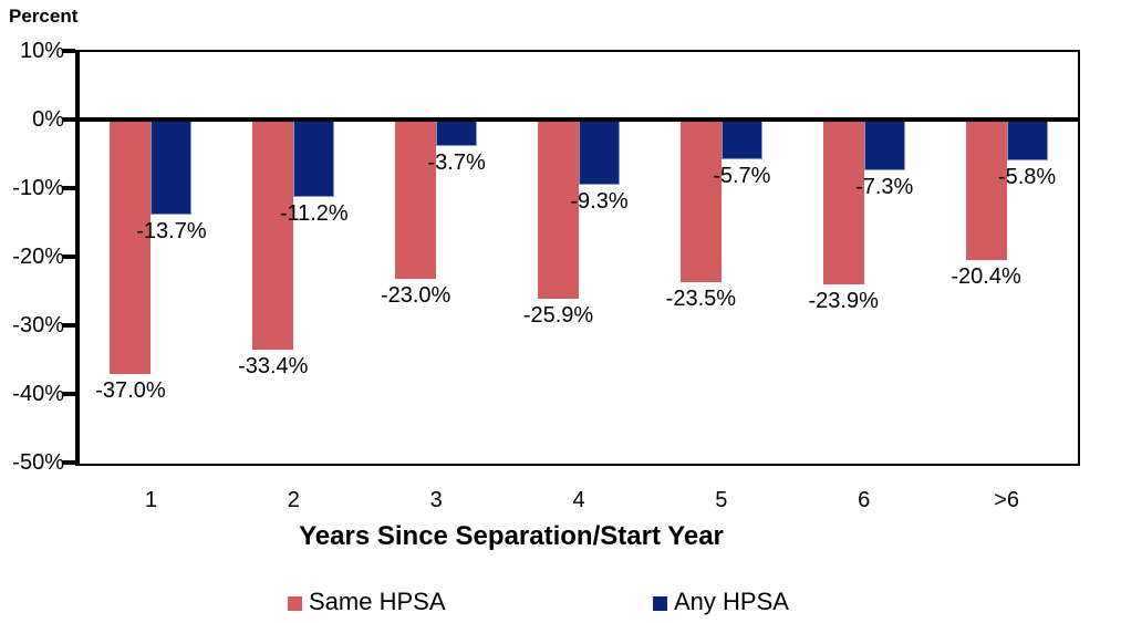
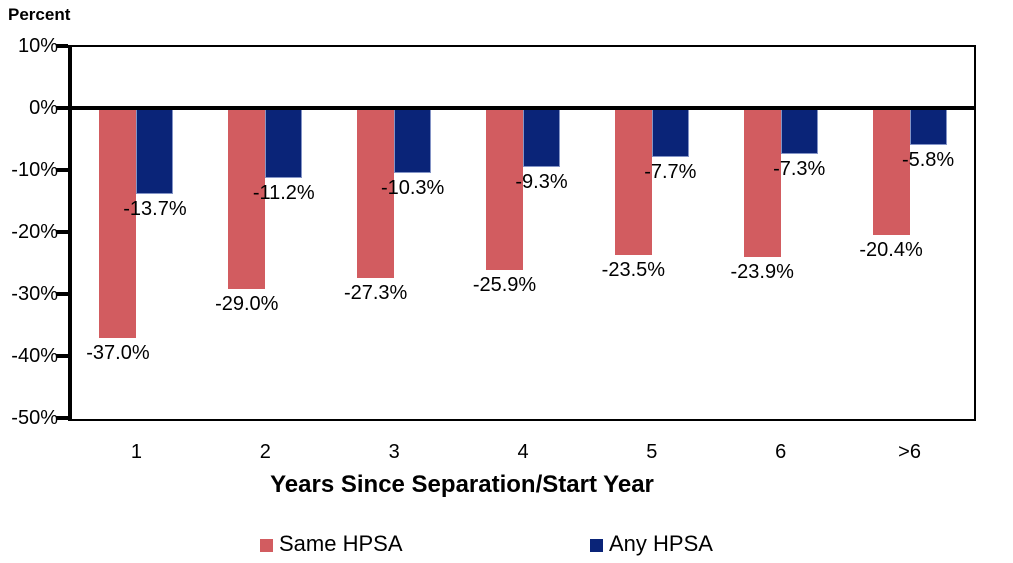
Same HPSA/2: -33.4% -> -29.0%
Same HPSA/3: -23.0% -> -27.3%
Any HPSA/3: -3.7% -> -10.3%
Any HPSA/5: -5.7% -> -7.7%
